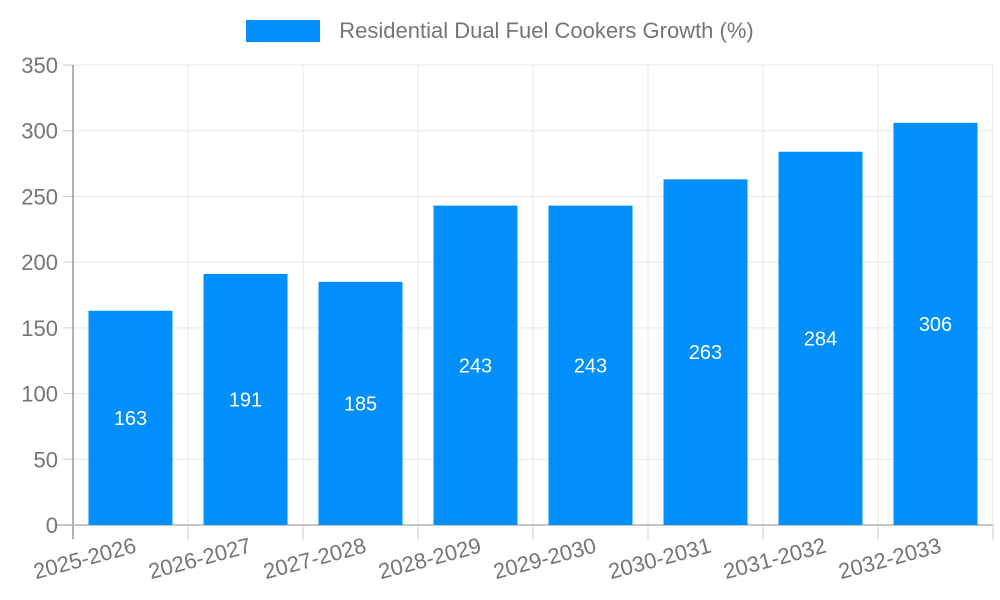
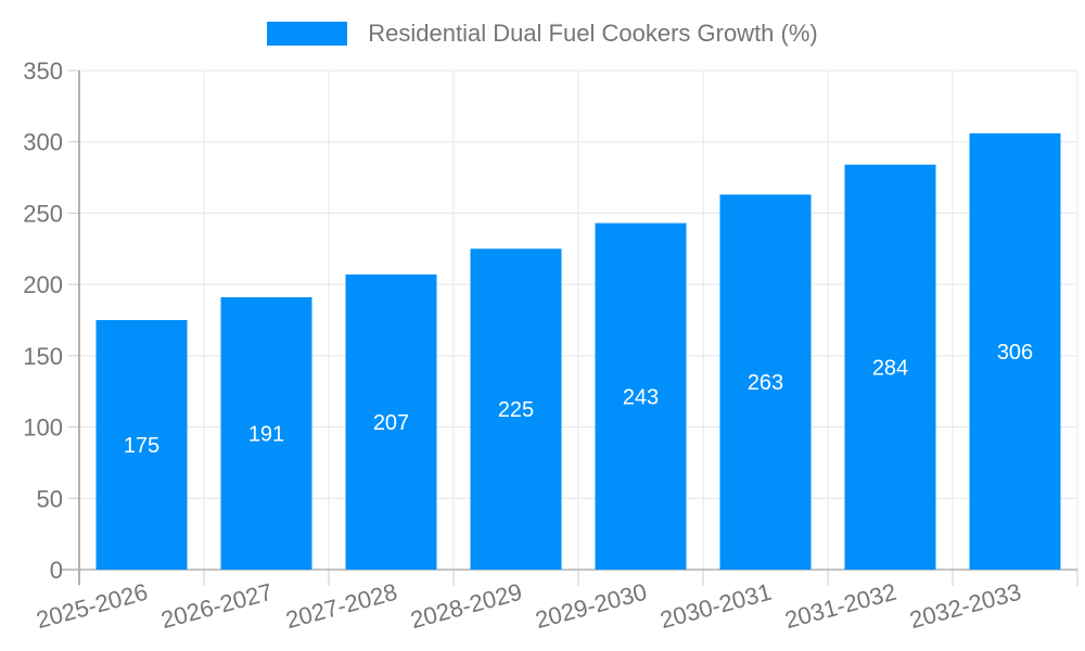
2025-2026: 163 -> 175
2027-2028: 185 -> 207
2028-2029: 243 -> 225
